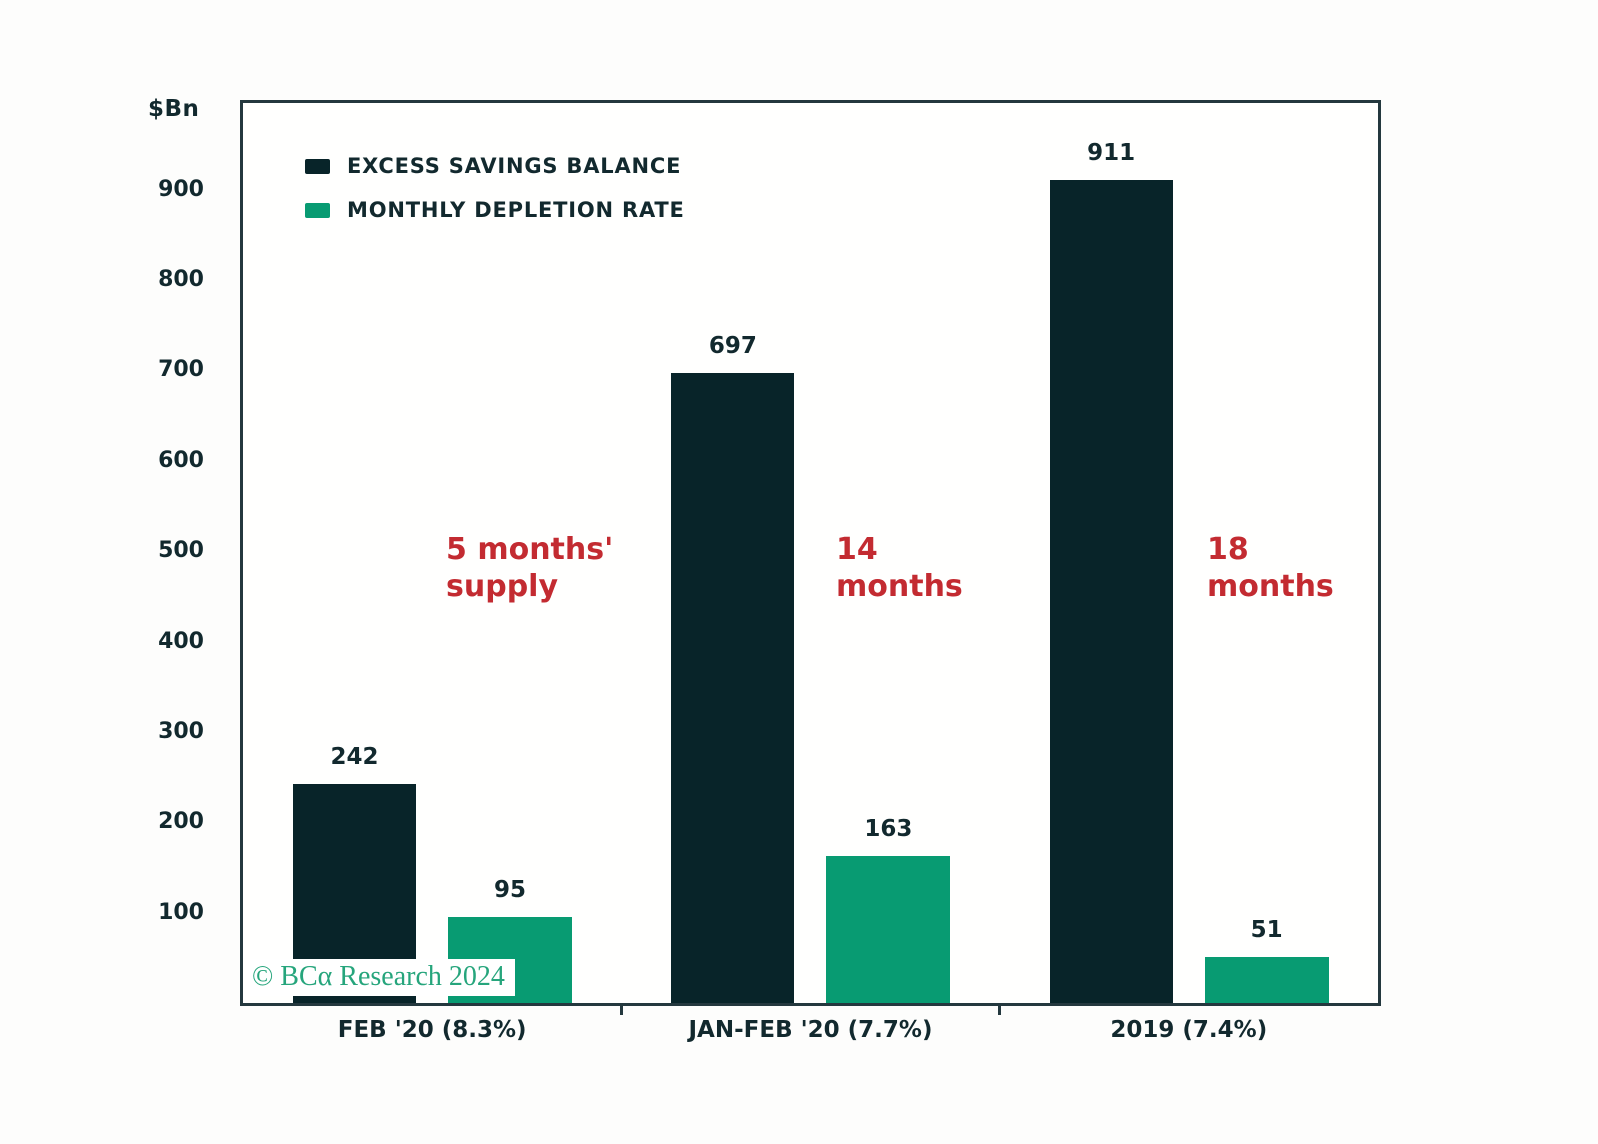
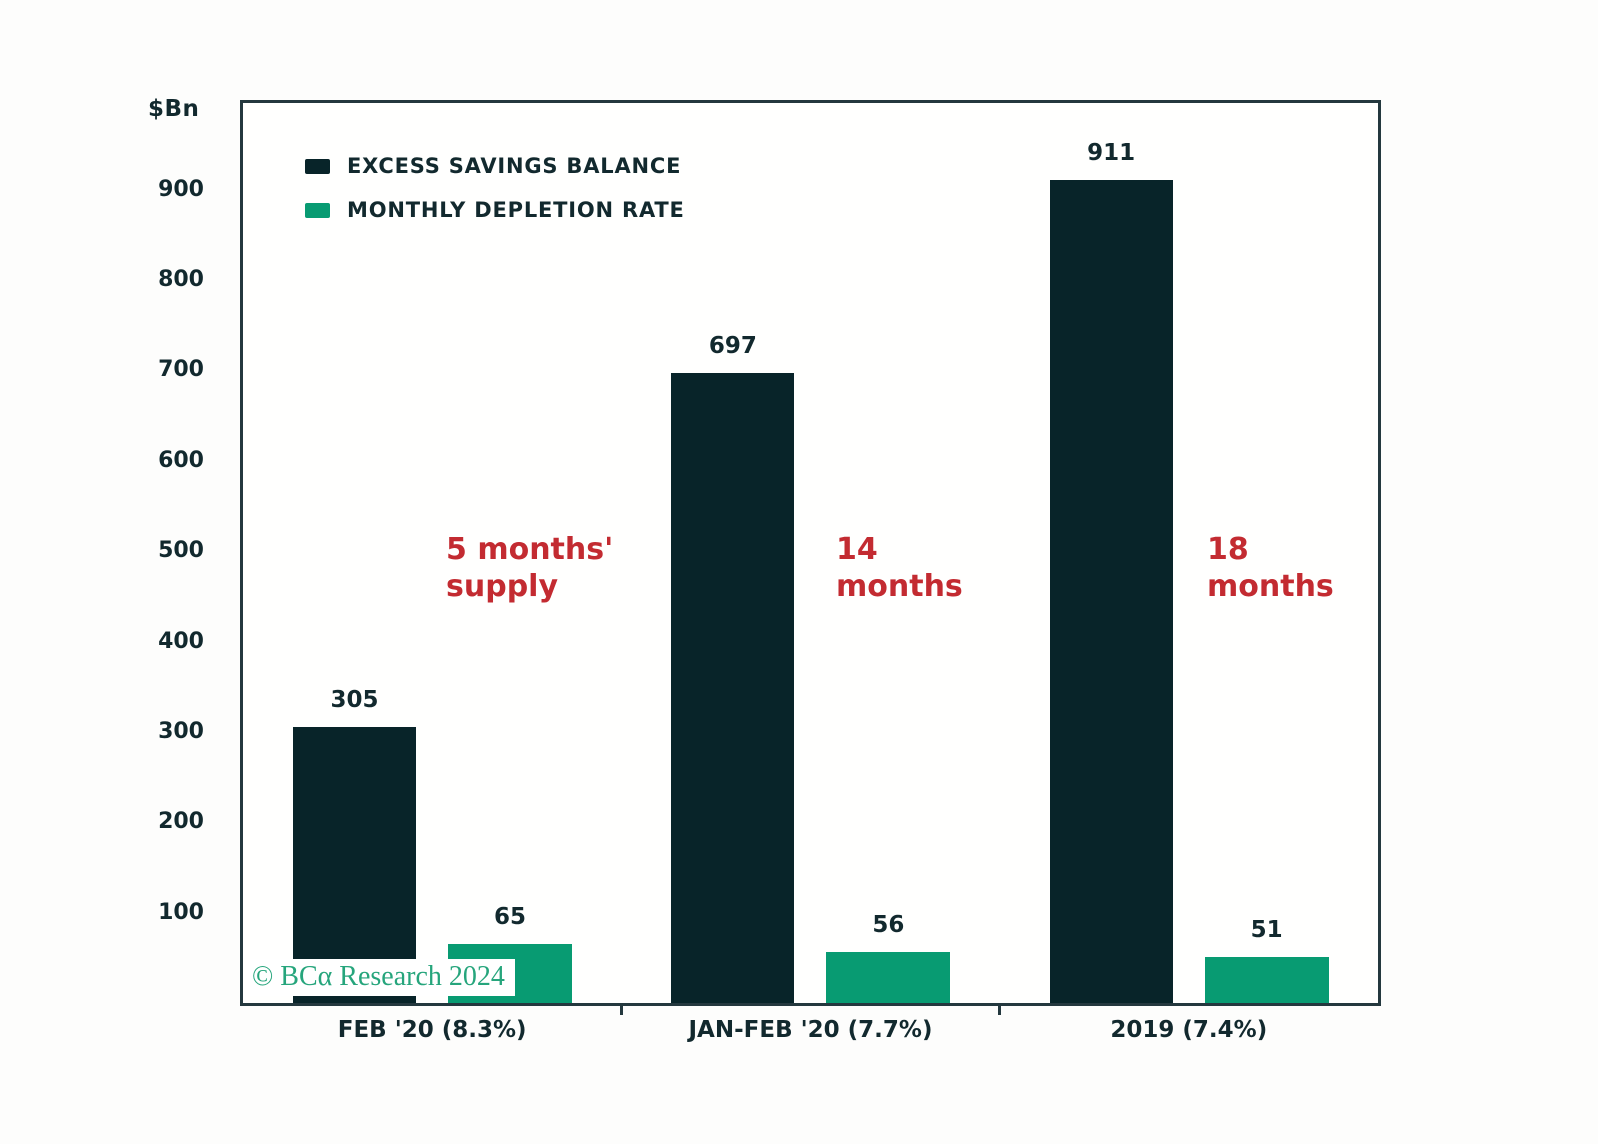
EXCESS SAVINGS BALANCE/FEB '20 (8.3%): 242 -> 305
MONTHLY DEPLETION RATE/FEB '20 (8.3%): 95 -> 65
MONTHLY DEPLETION RATE/JAN-FEB '20 (7.7%): 163 -> 56
